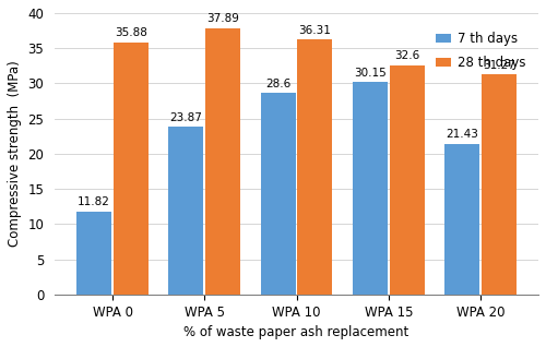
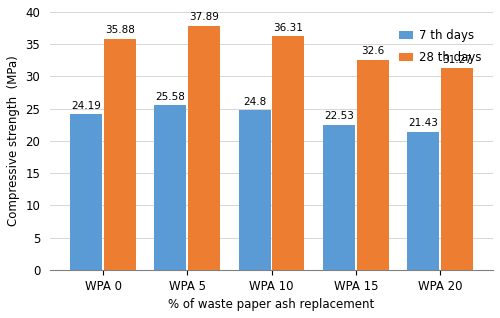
7 th days/WPA 0: 11.82 -> 24.19
7 th days/WPA 5: 23.87 -> 25.58
7 th days/WPA 10: 28.6 -> 24.8
7 th days/WPA 15: 30.15 -> 22.53
